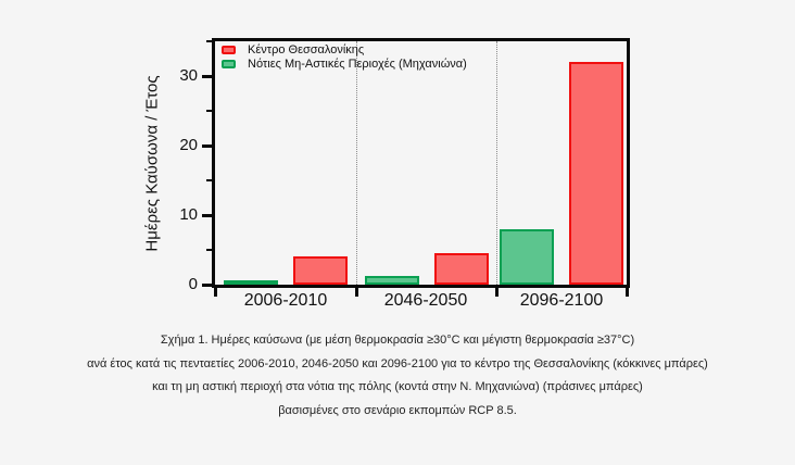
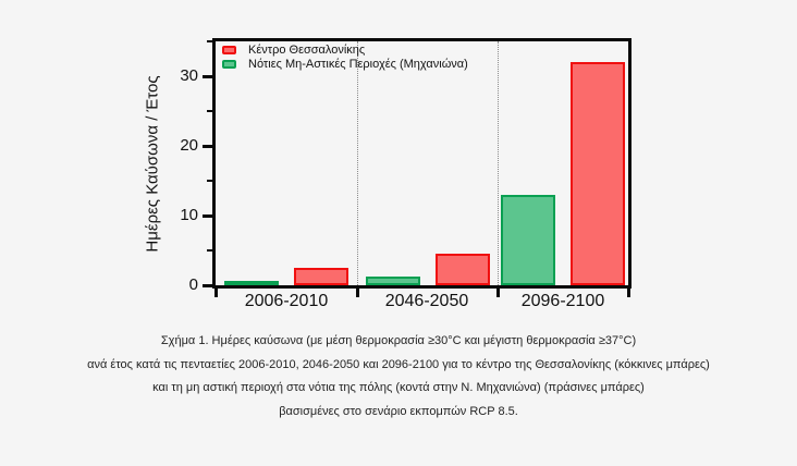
Κέντρο Θεσσαλονίκης/2006-2010: 4 -> 2
Νότιες Μη-Αστικές Περιοχές (Μηχανιώνα)/2096-2100: 8 -> 13
